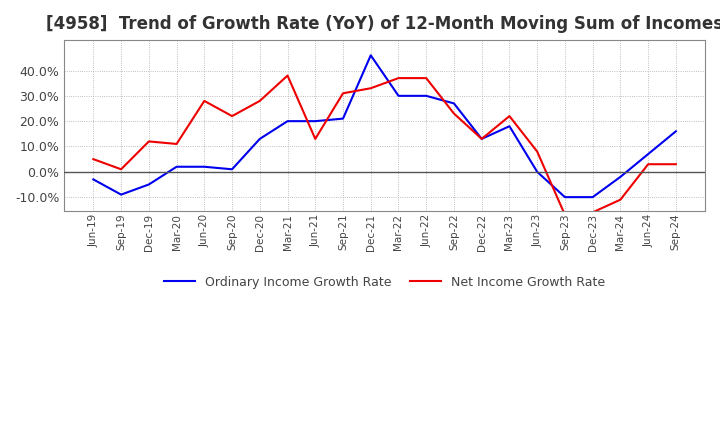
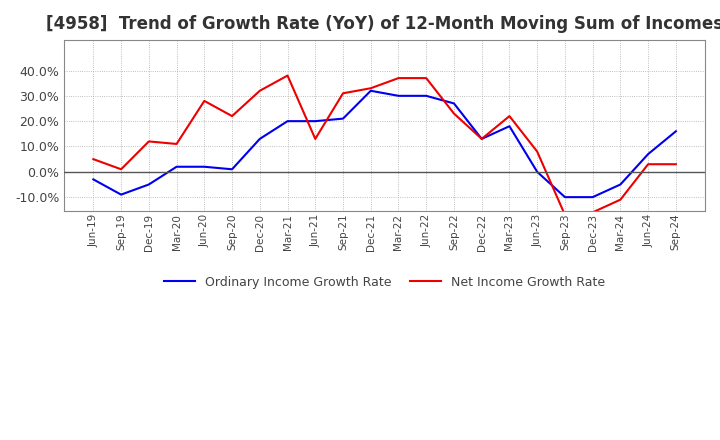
Net Income Growth Rate/Dec-20: 28% -> 32%
Ordinary Income Growth Rate/Dec-21: 46% -> 32%
Ordinary Income Growth Rate/Mar-24: -2% -> -5%
